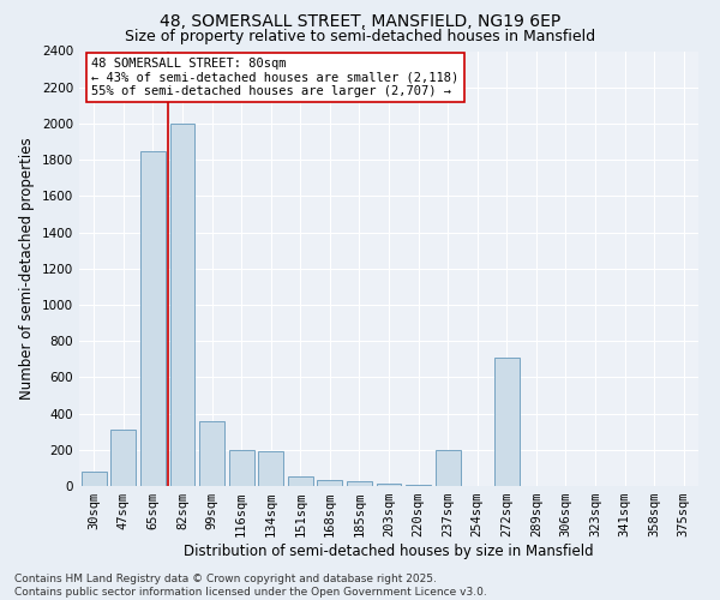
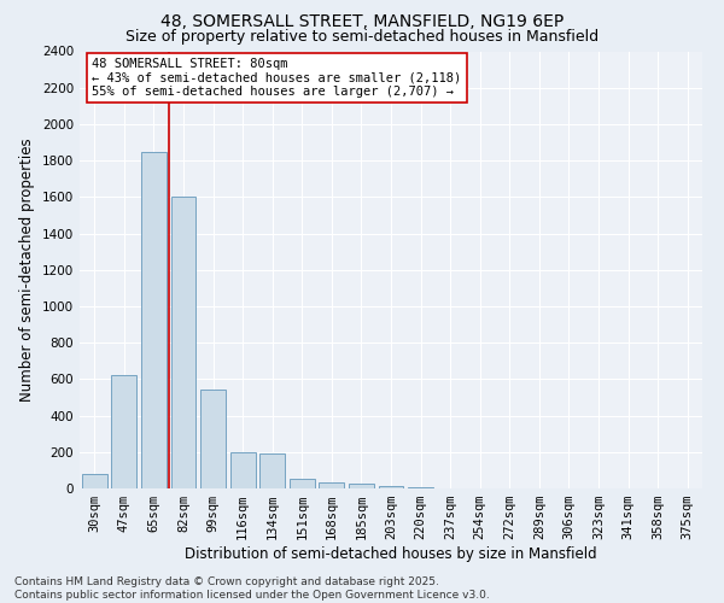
47sqm: 310 -> 620
82sqm: 2000 -> 1600
99sqm: 360 -> 540
237sqm: 200 -> 0
272sqm: 710 -> 0
